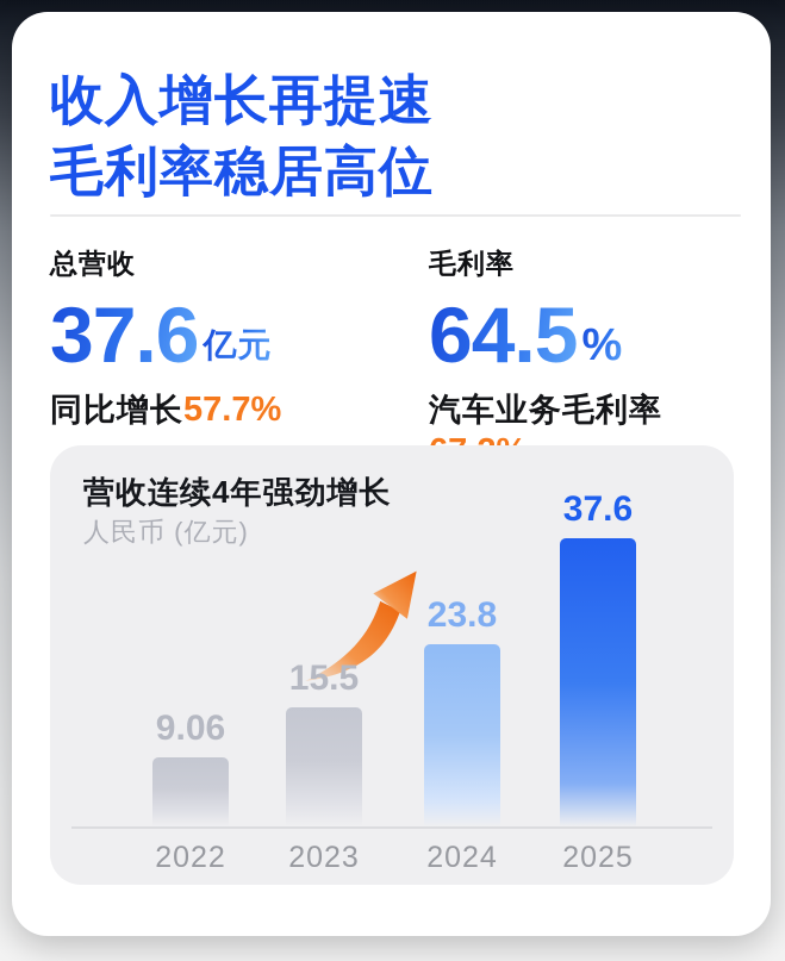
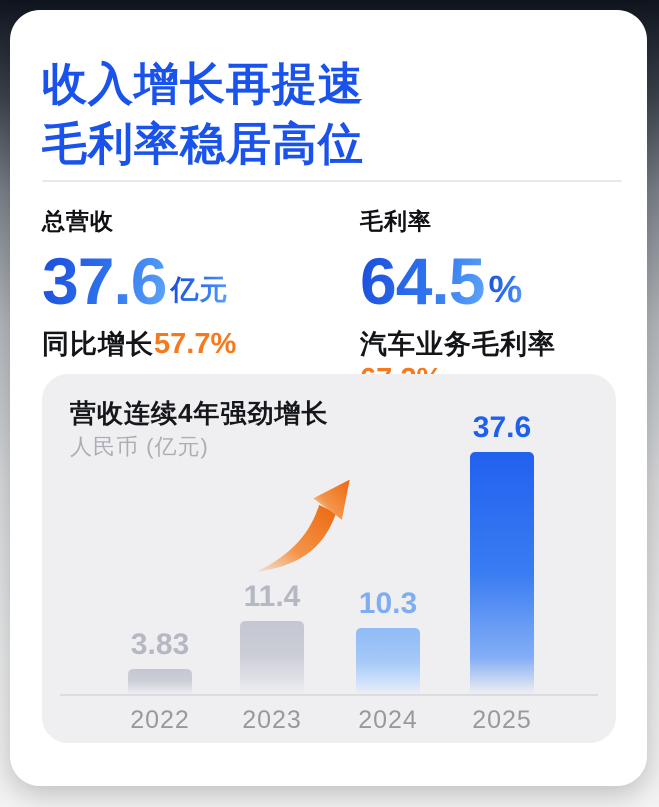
2022: 9.06 -> 3.83
2023: 15.5 -> 11.4
2024: 23.8 -> 10.3
